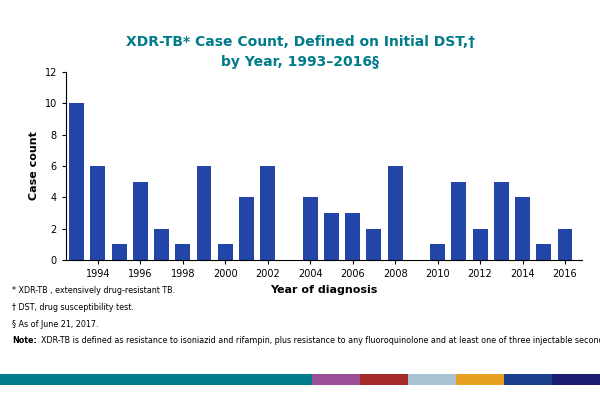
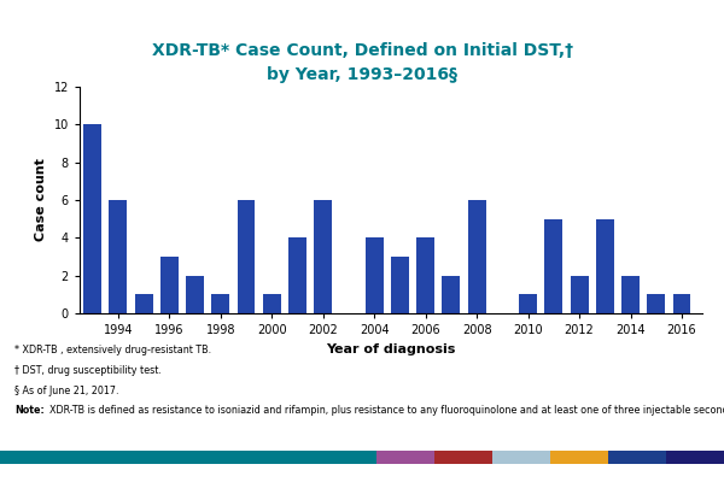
1996: 5 -> 3
2006: 3 -> 4
2014: 4 -> 2
2016: 2 -> 1
